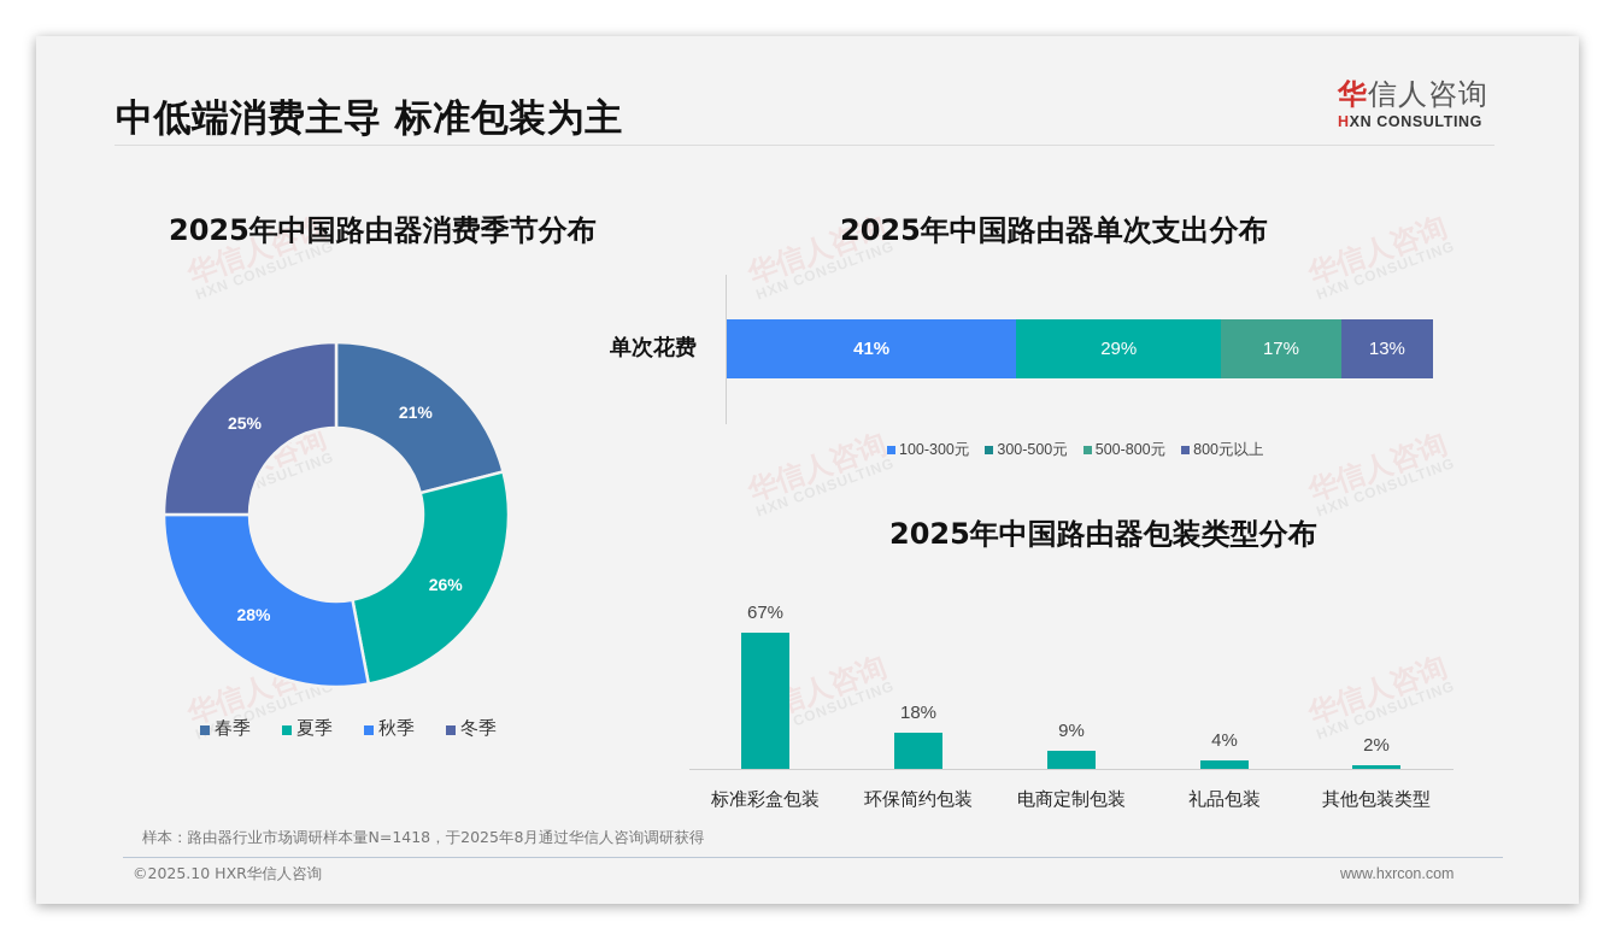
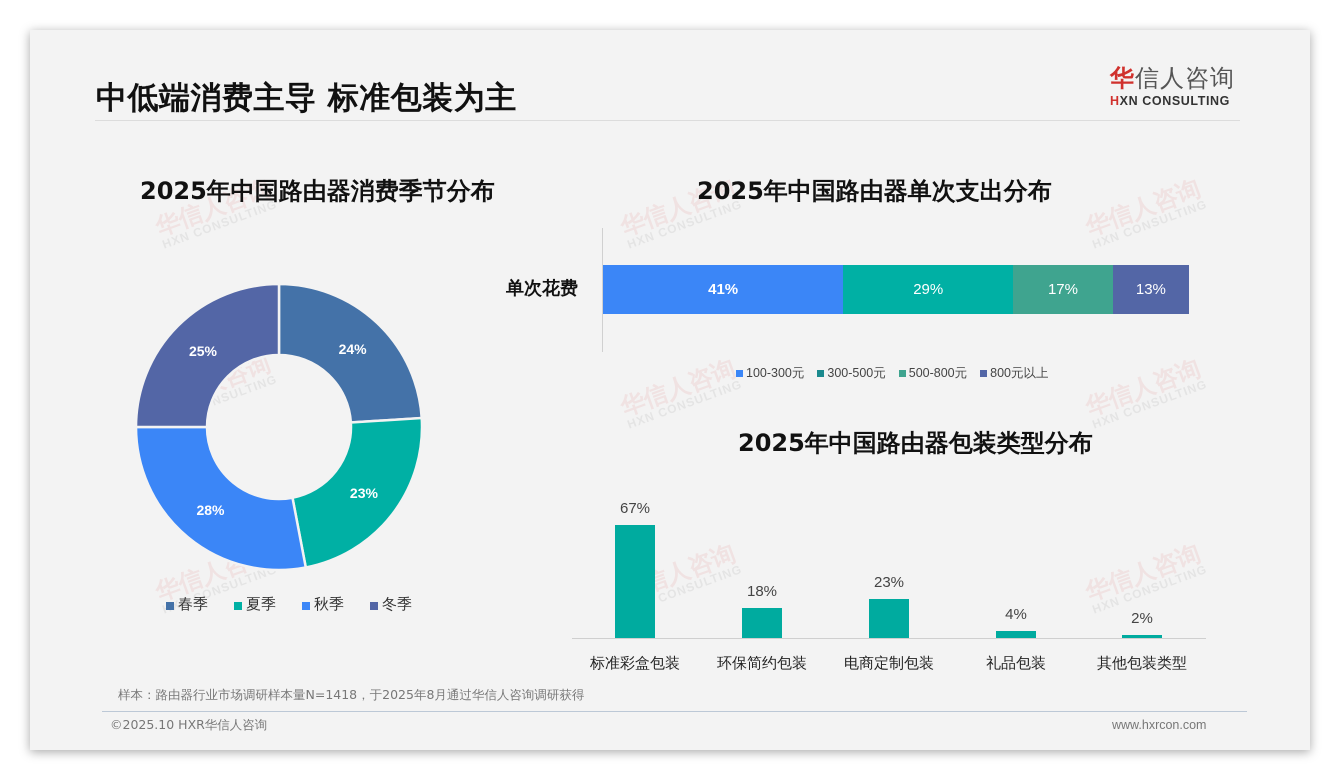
2025年中国路由器消费季节分布/春季: 21% -> 24%
2025年中国路由器消费季节分布/夏季: 26% -> 23%
2025年中国路由器包装类型分布/电商定制包装: 9% -> 23%
